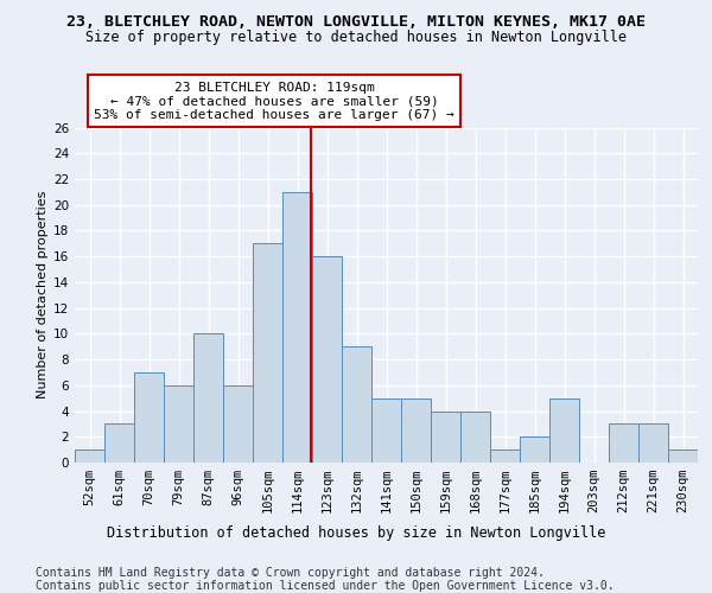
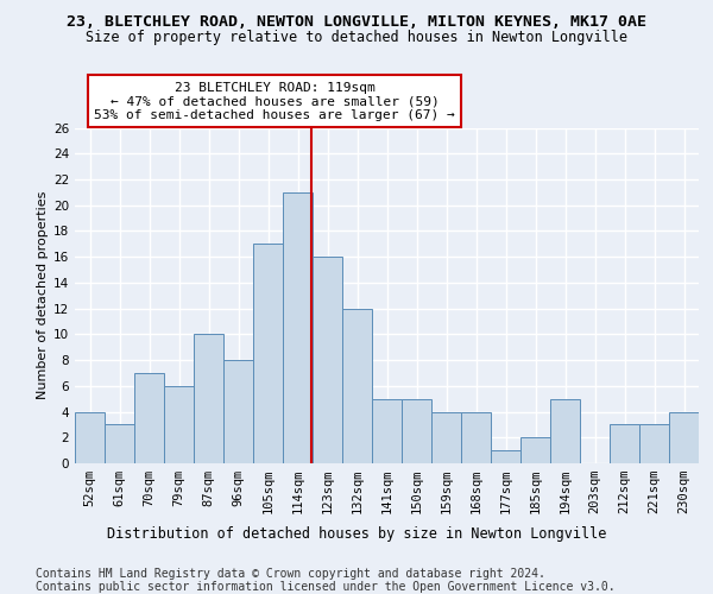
52sqm: 1 -> 4
96sqm: 6 -> 8
132sqm: 9 -> 12
230sqm: 1 -> 4
